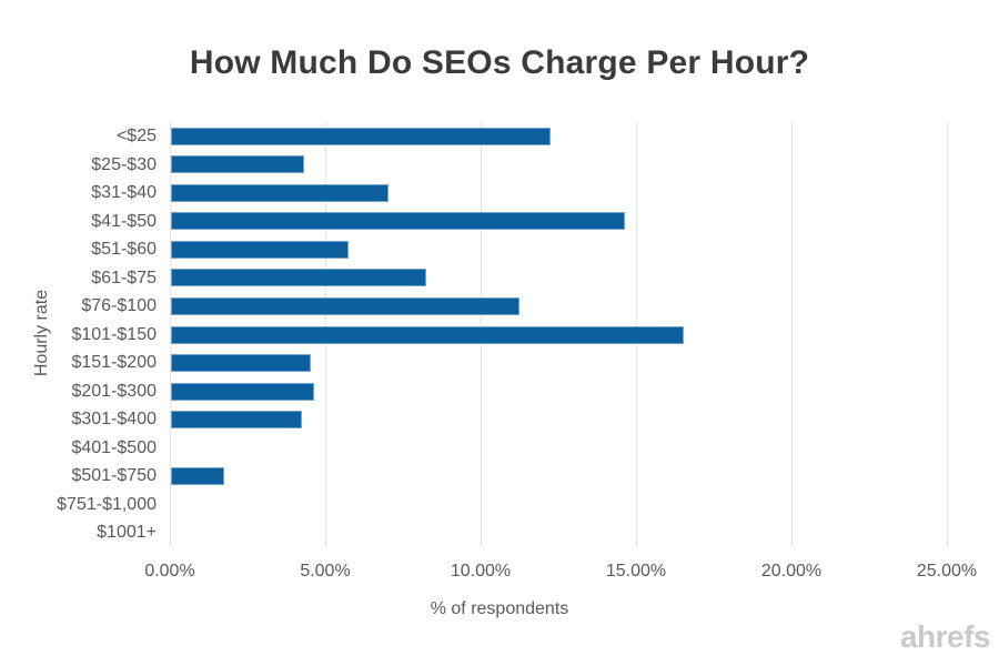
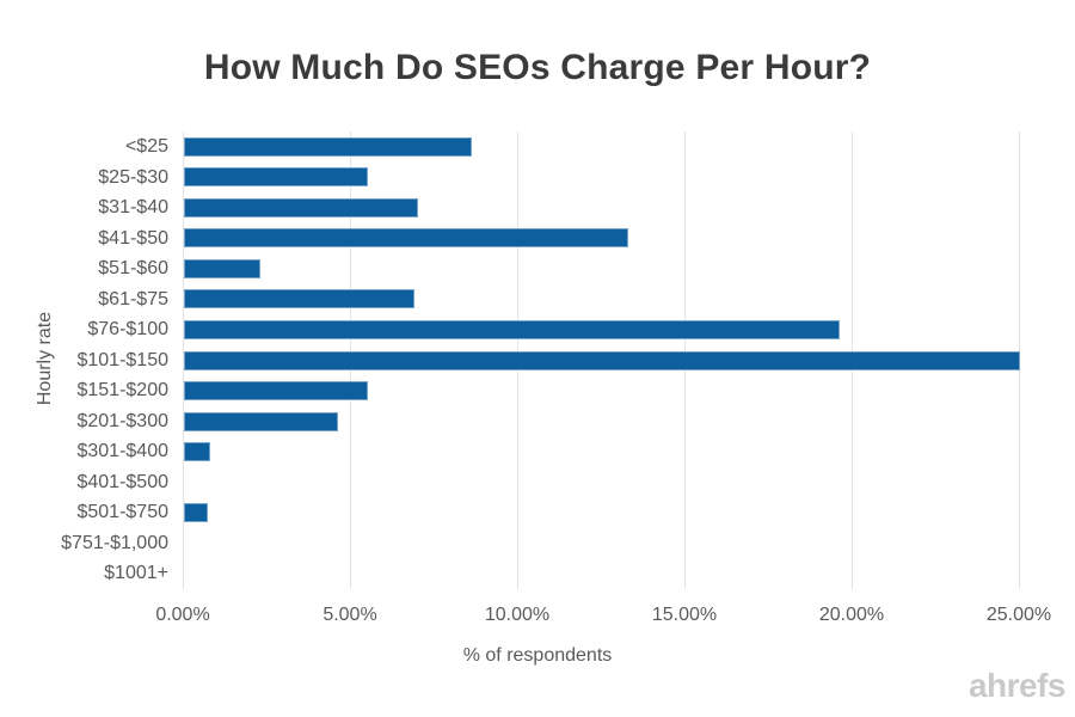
<$25: 12.2% -> 8.6%
$25-$30: 4.3% -> 5.5%
$41-$50: 14.6% -> 13.3%
$51-$60: 5.7% -> 2.3%
$61-$75: 8.2% -> 6.9%
$76-$100: 11.2% -> 19.6%
$101-$150: 16.5% -> 25.0%
$151-$200: 4.5% -> 5.5%
$301-$400: 4.2% -> 0.8%
$501-$750: 1.7% -> 0.7%
